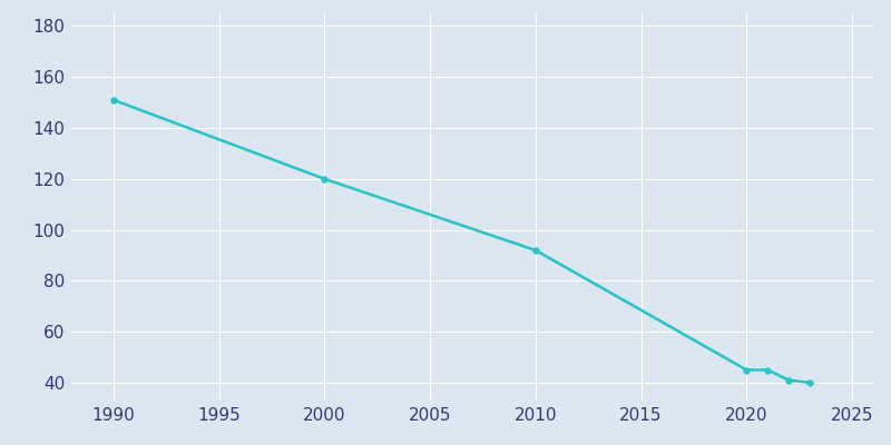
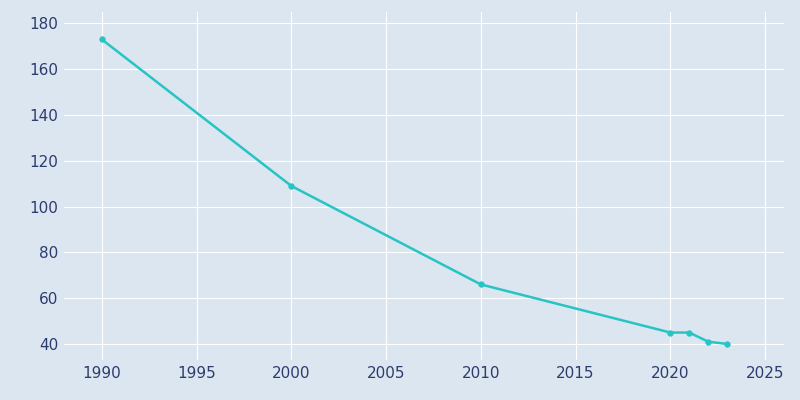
1990: 151 -> 173
2000: 120 -> 109
2010: 92 -> 66
